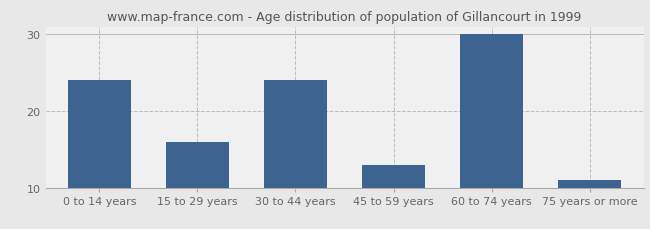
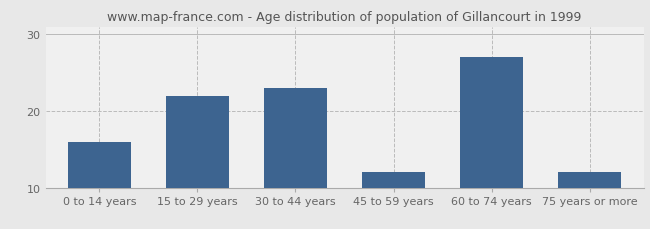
0 to 14 years: 24 -> 16
15 to 29 years: 16 -> 22
30 to 44 years: 24 -> 23
45 to 59 years: 13 -> 12
60 to 74 years: 30 -> 27
75 years or more: 11 -> 12
